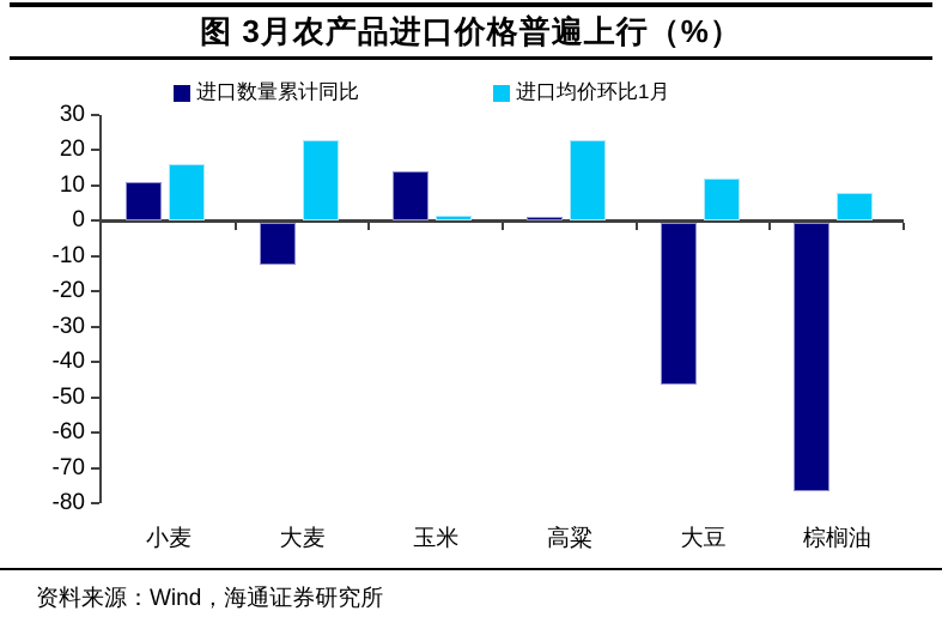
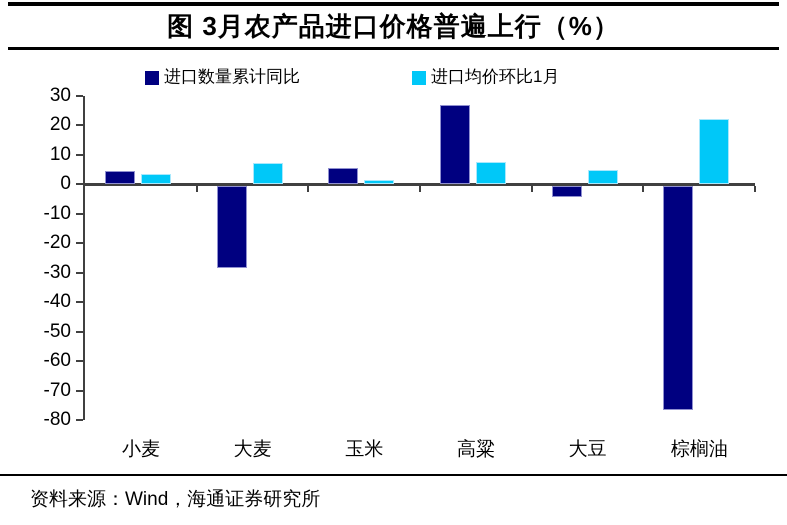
进口数量累计同比/小麦: 11 -> 4
进口均价环比1月/小麦: 16 -> 4
进口数量累计同比/大麦: -12 -> -28
进口均价环比1月/大麦: 23 -> 7
进口数量累计同比/玉米: 14 -> 6
进口数量累计同比/高粱: 1 -> 27
进口均价环比1月/高粱: 23 -> 8
进口数量累计同比/大豆: -46 -> -4
进口均价环比1月/大豆: 12 -> 5
进口均价环比1月/棕榈油: 8 -> 22
